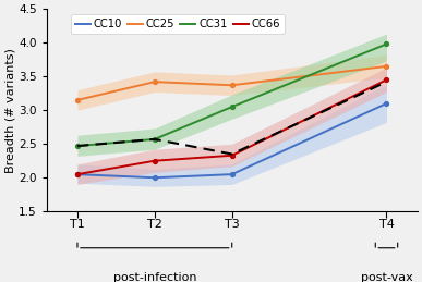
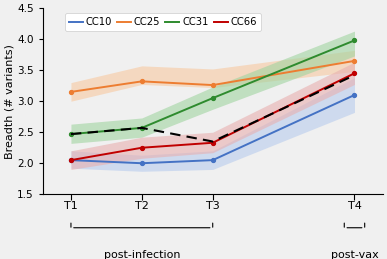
CC25/T2: 3.42 -> 3.32
CC25/T3: 3.37 -> 3.26
